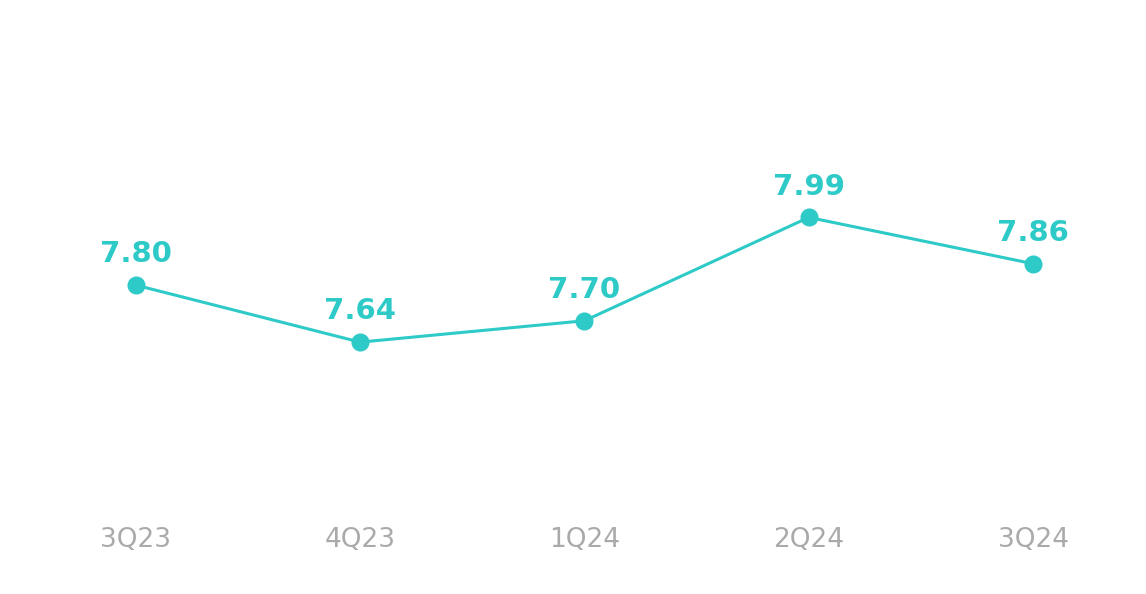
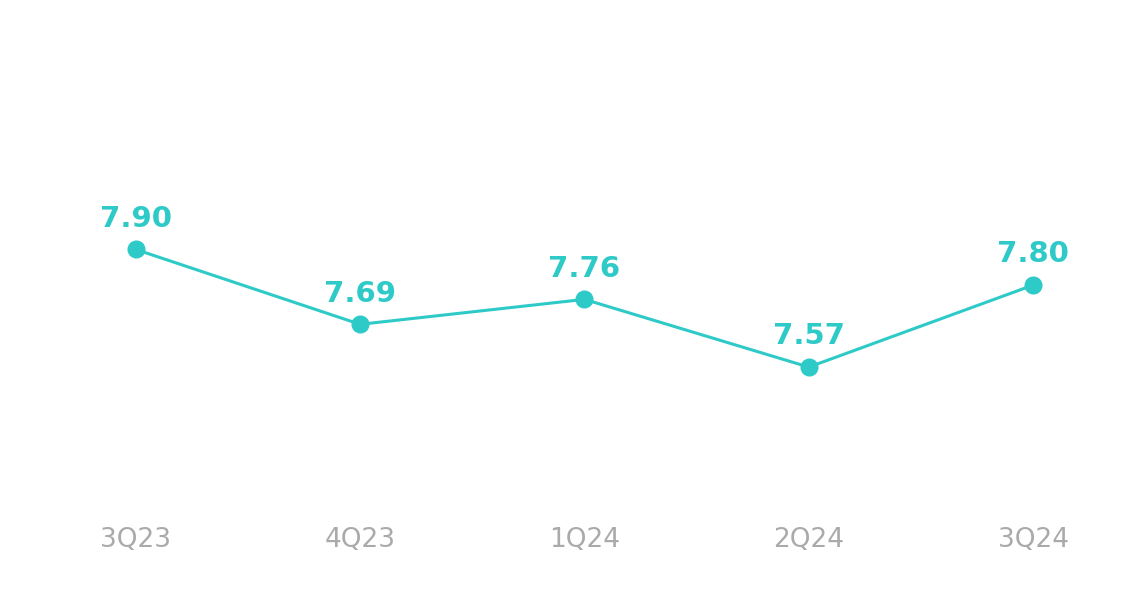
3Q23: 7.80 -> 7.90
4Q23: 7.64 -> 7.69
1Q24: 7.70 -> 7.76
2Q24: 7.99 -> 7.57
3Q24: 7.86 -> 7.80
